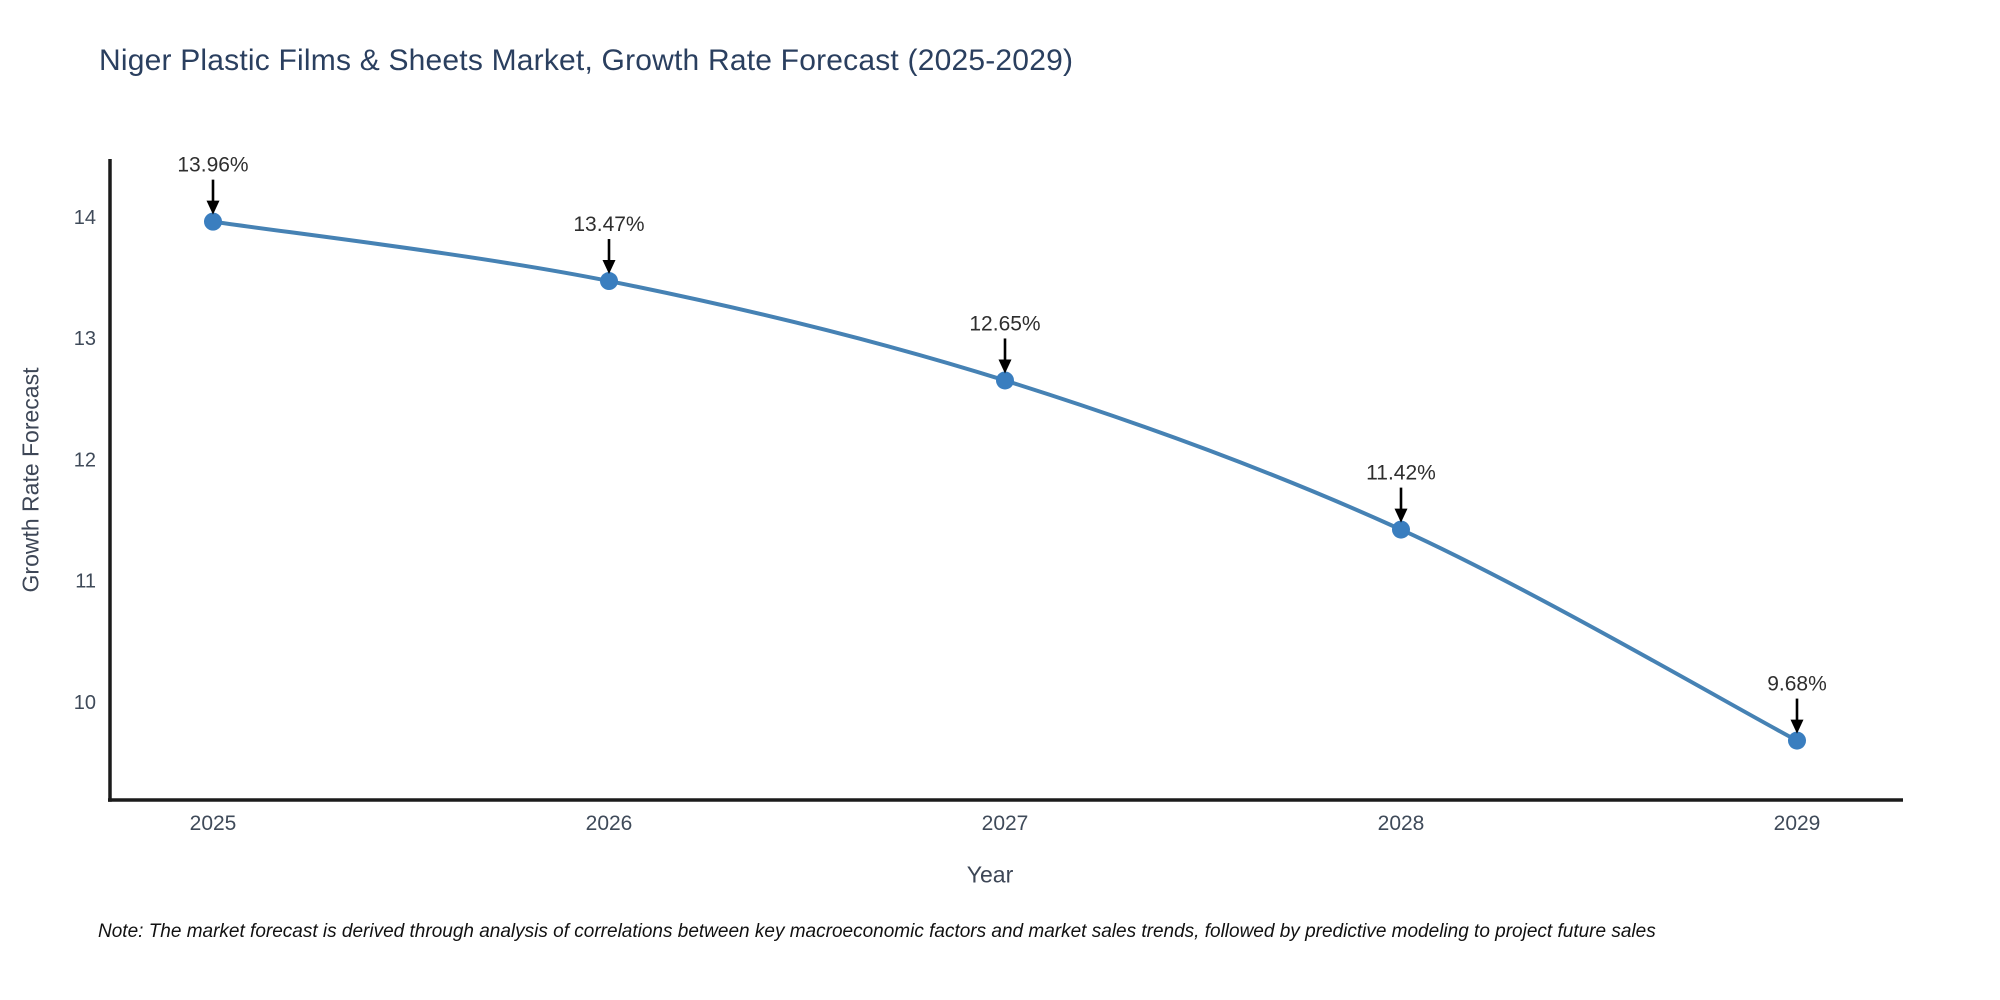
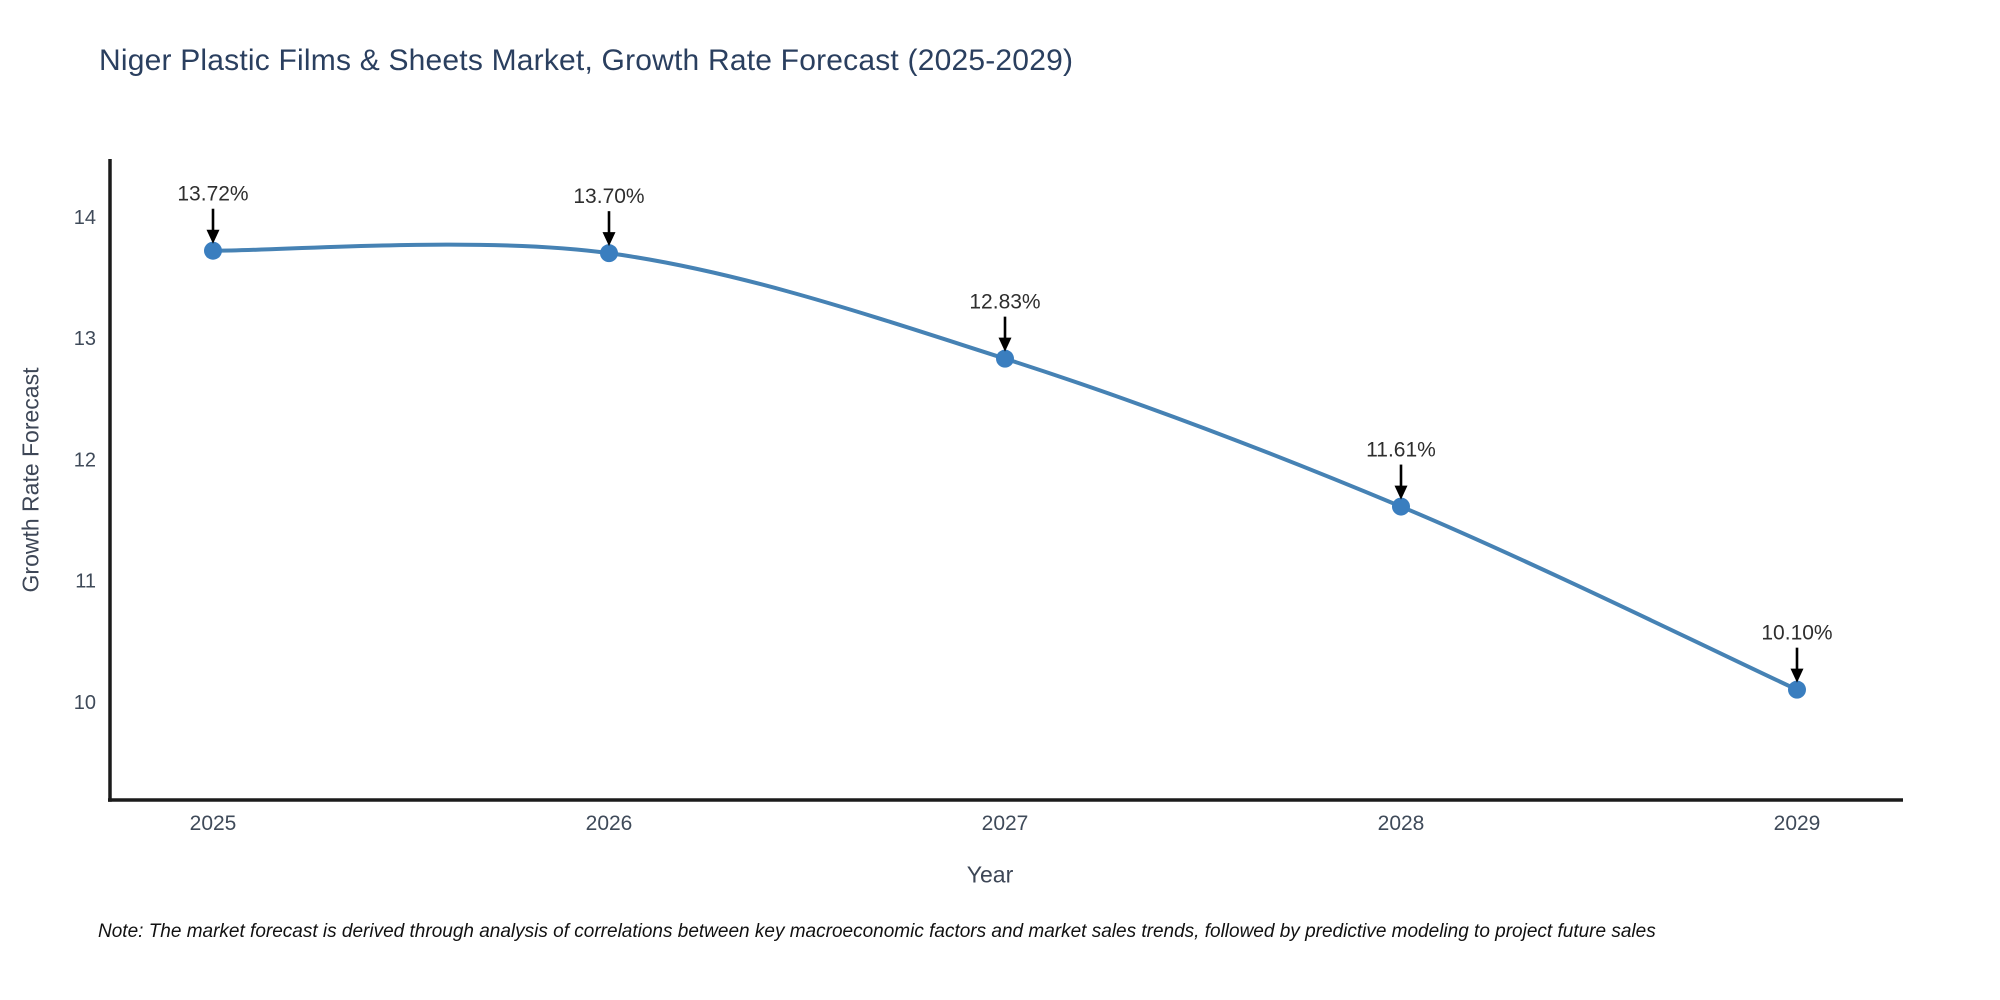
2025: 13.96% -> 13.72%
2026: 13.47% -> 13.70%
2027: 12.65% -> 12.83%
2028: 11.42% -> 11.61%
2029: 9.68% -> 10.10%
